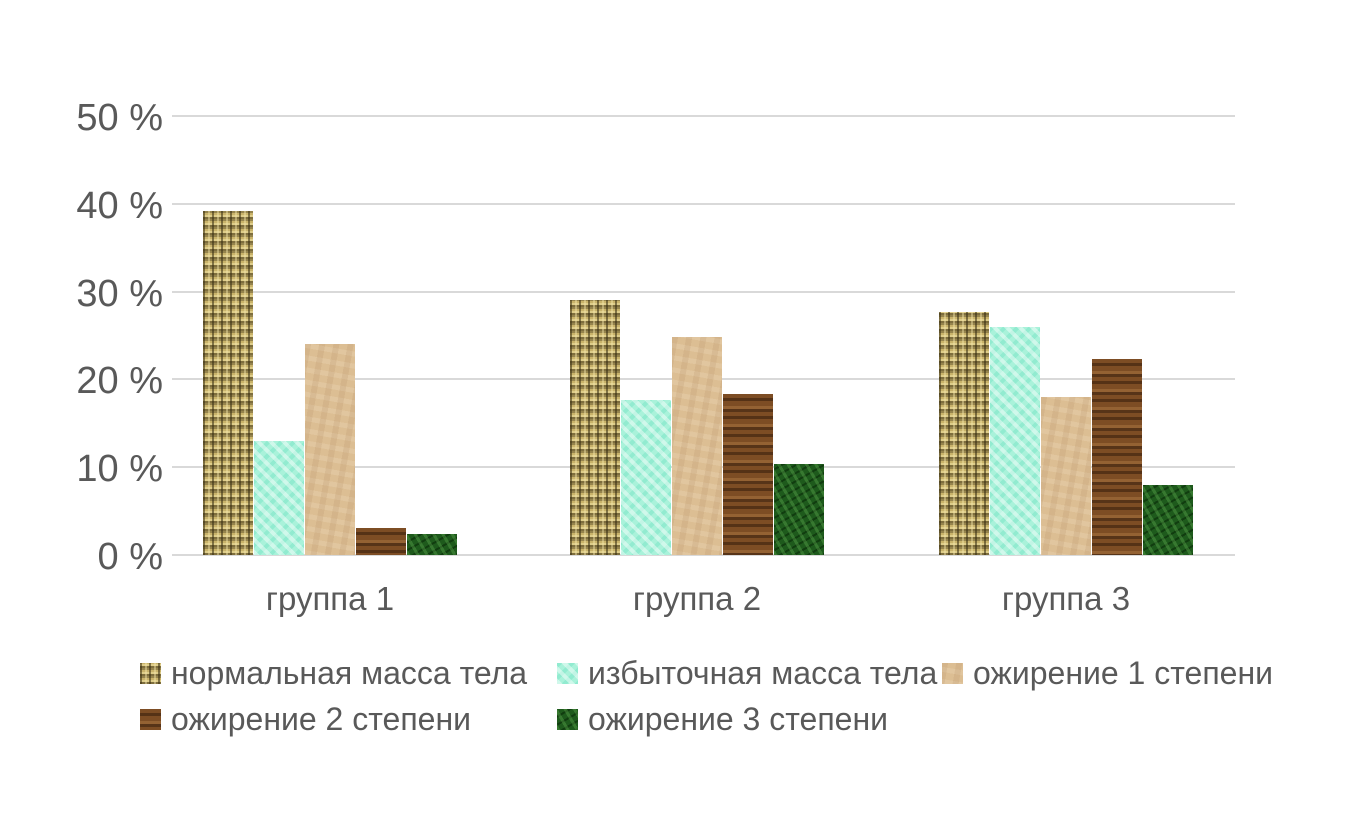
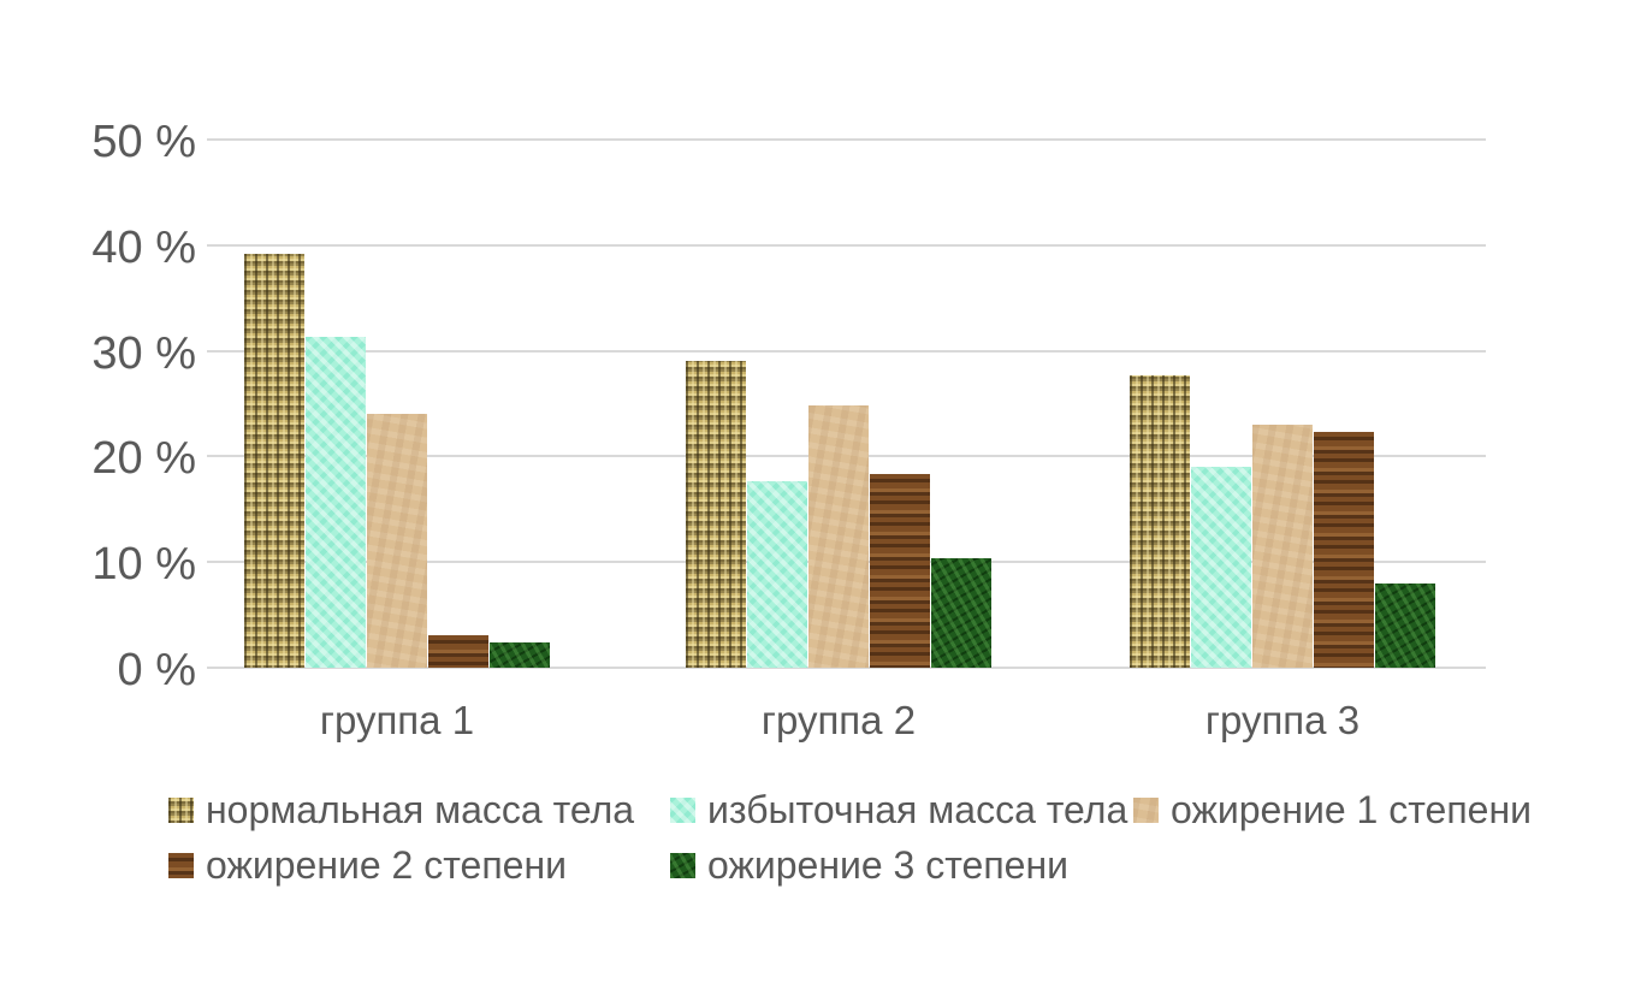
избыточная масса тела/группа 1: 13% -> 31%
избыточная масса тела/группа 3: 26% -> 19%
ожирение 1 степени/группа 3: 18% -> 23%
